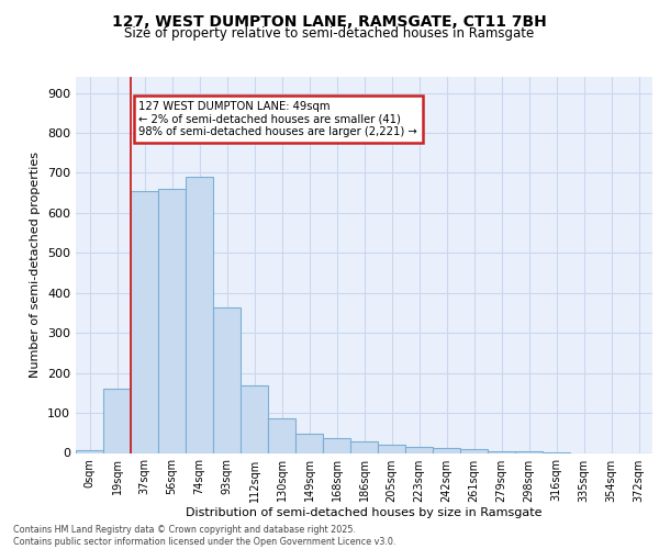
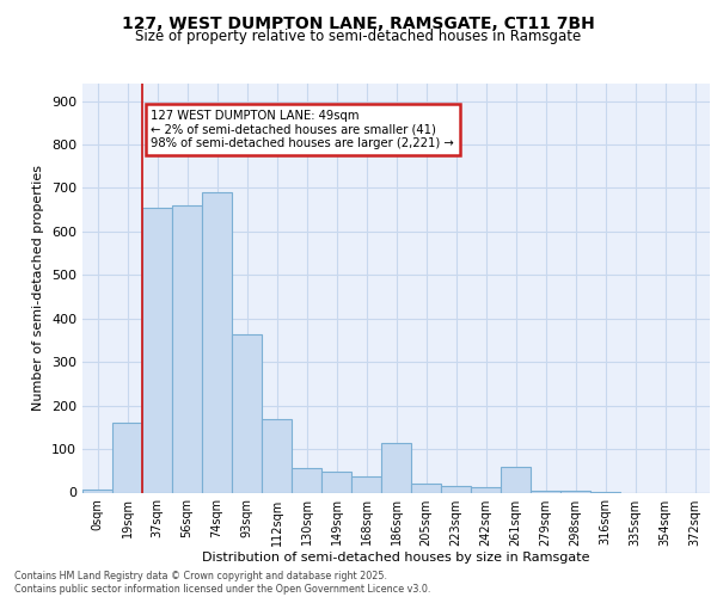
130sqm: 87 -> 55
186sqm: 30 -> 115
261sqm: 10 -> 60
